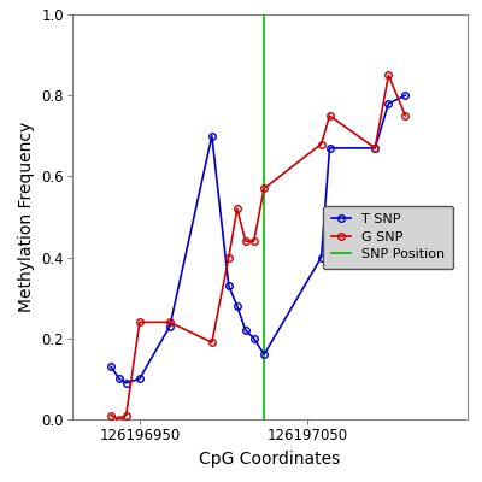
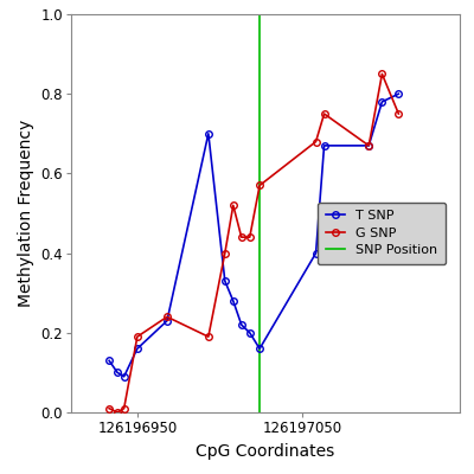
T SNP/126196950: 0.10 -> 0.16
G SNP/126196950: 0.24 -> 0.19
